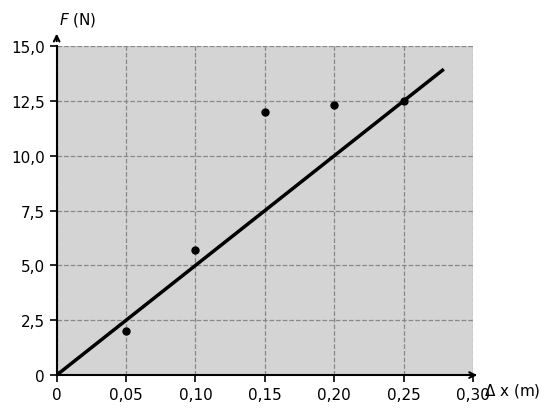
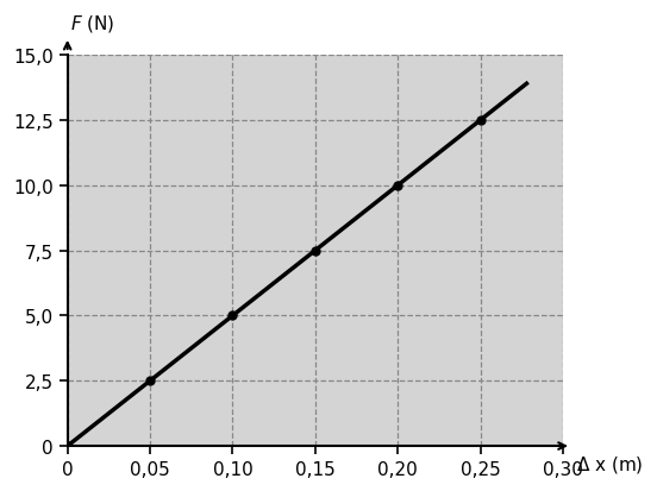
0,05: 2,0 -> 2,5
0,10: 5,7 -> 5,0
0,15: 12,0 -> 7,5
0,20: 12,3 -> 10,0
